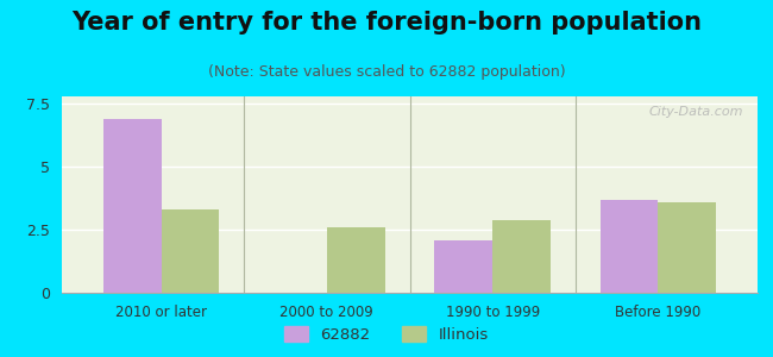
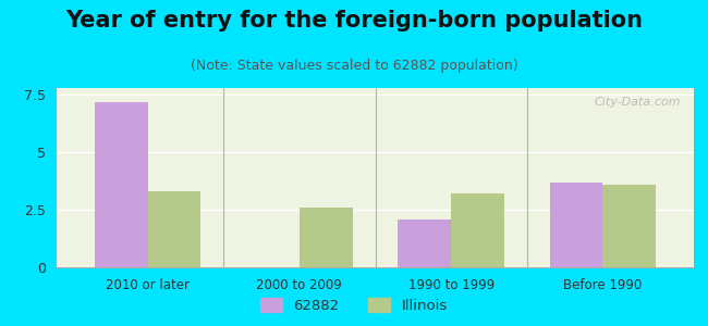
62882/2010 or later: 6.9 -> 7.2
Illinois/1990 to 1999: 2.9 -> 3.2
